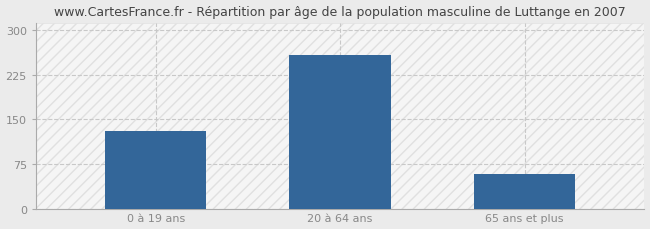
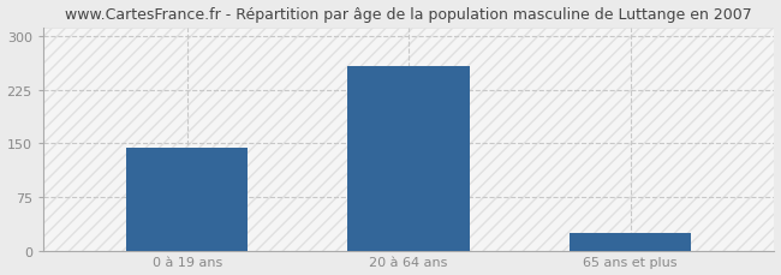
0 à 19 ans: 130 -> 143
65 ans et plus: 58 -> 25
